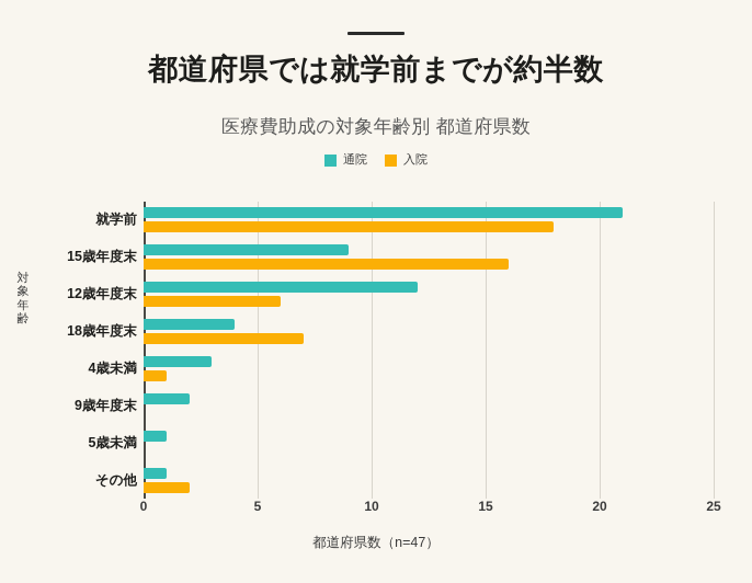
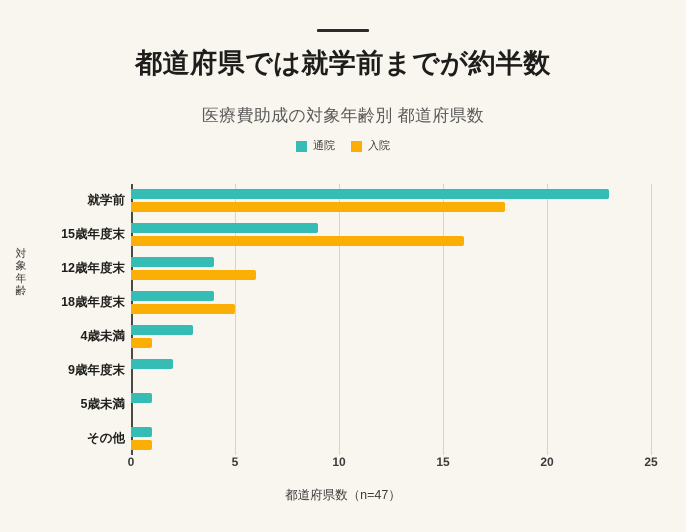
通院/就学前: 21 -> 23
通院/12歳年度末: 12 -> 4
入院/18歳年度末: 7 -> 5
入院/その他: 2 -> 1
